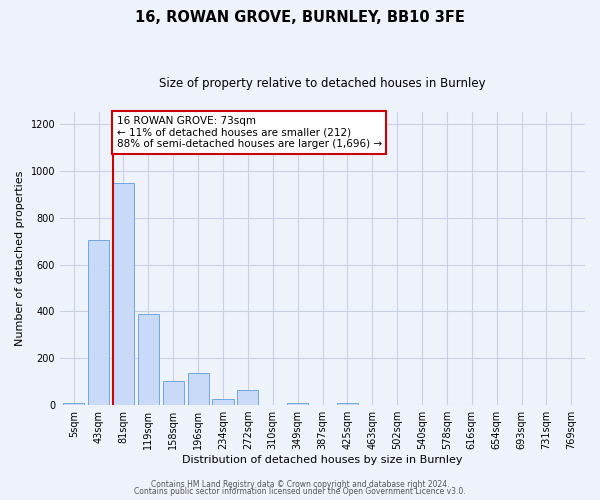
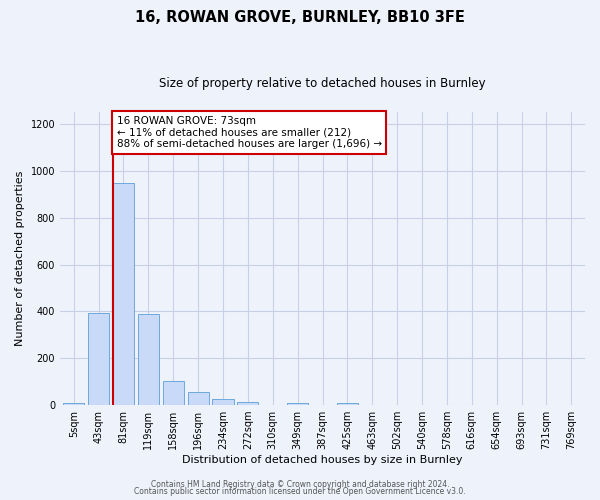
43sqm: 705 -> 395
196sqm: 135 -> 55
272sqm: 65 -> 15
